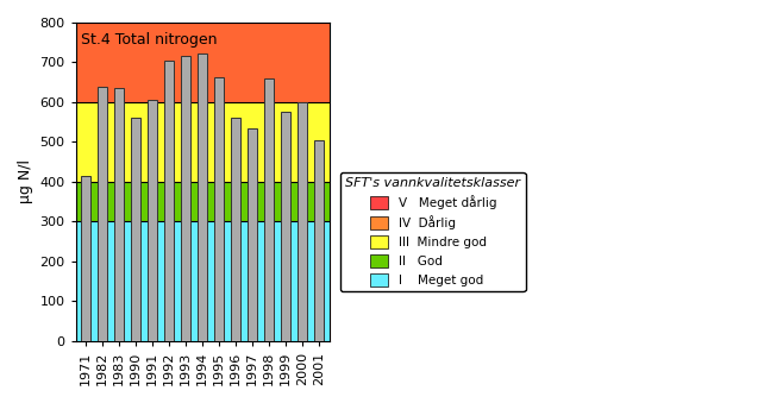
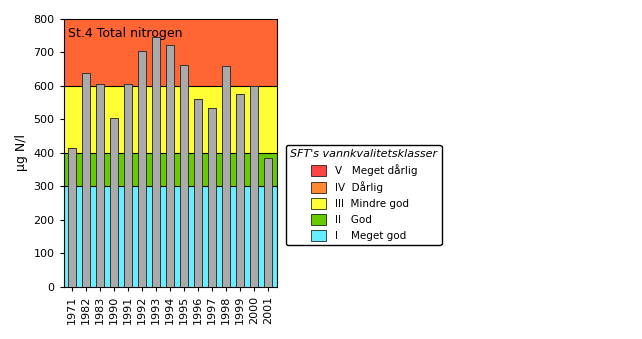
1983: 635 -> 605
1990: 560 -> 505
1993: 715 -> 745
2001: 505 -> 385
